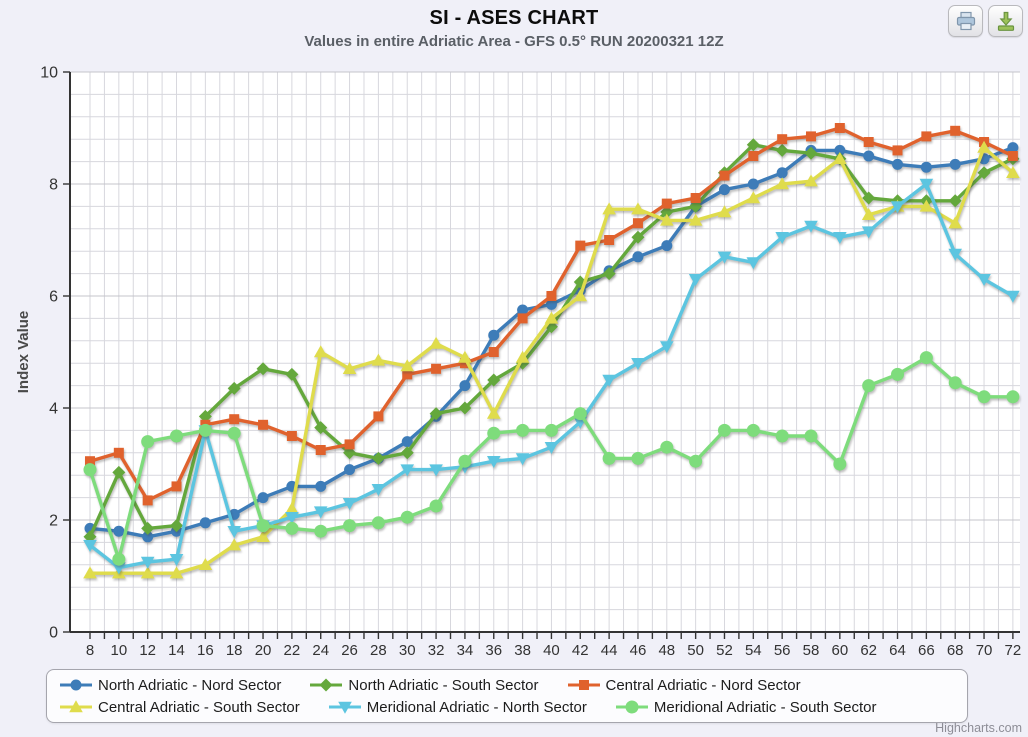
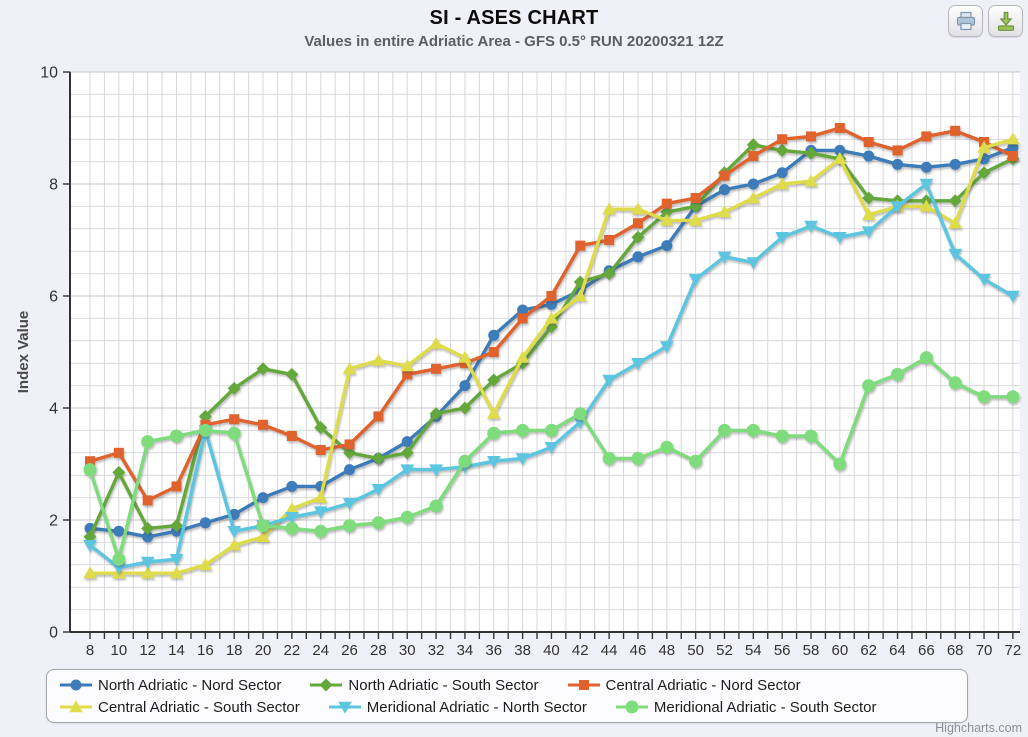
Central Adriatic - South Sector/24: 5.0 -> 2.4
Central Adriatic - South Sector/72: 8.2 -> 8.8
